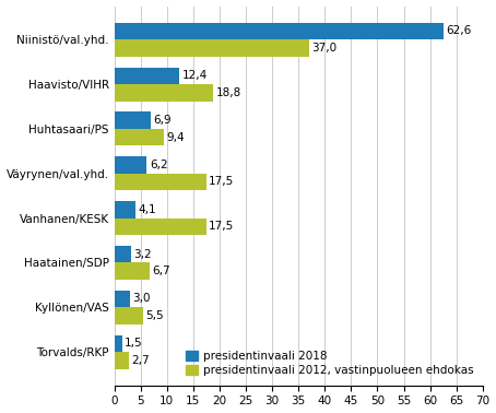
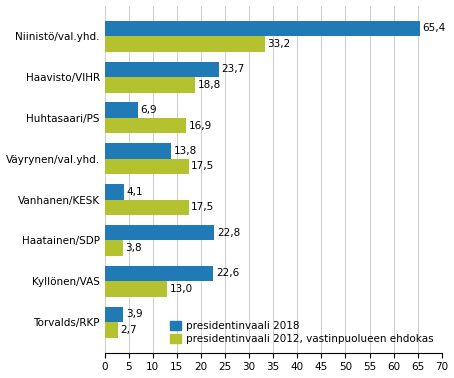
presidentinvaali 2018/Niinistö/val.yhd.: 62,6 -> 65,4
presidentinvaali 2012, vastinpuolueen ehdokas/Niinistö/val.yhd.: 37,0 -> 33,2
presidentinvaali 2018/Haavisto/VIHR: 12,4 -> 23,7
presidentinvaali 2012, vastinpuolueen ehdokas/Huhtasaari/PS: 9,4 -> 16,9
presidentinvaali 2018/Väyrynen/val.yhd.: 6,2 -> 13,8
presidentinvaali 2018/Haatainen/SDP: 3,2 -> 22,8
presidentinvaali 2012, vastinpuolueen ehdokas/Haatainen/SDP: 6,7 -> 3,8
presidentinvaali 2018/Kyllönen/VAS: 3,0 -> 22,6
presidentinvaali 2012, vastinpuolueen ehdokas/Kyllönen/VAS: 5,5 -> 13,0
presidentinvaali 2018/Torvalds/RKP: 1,5 -> 3,9
